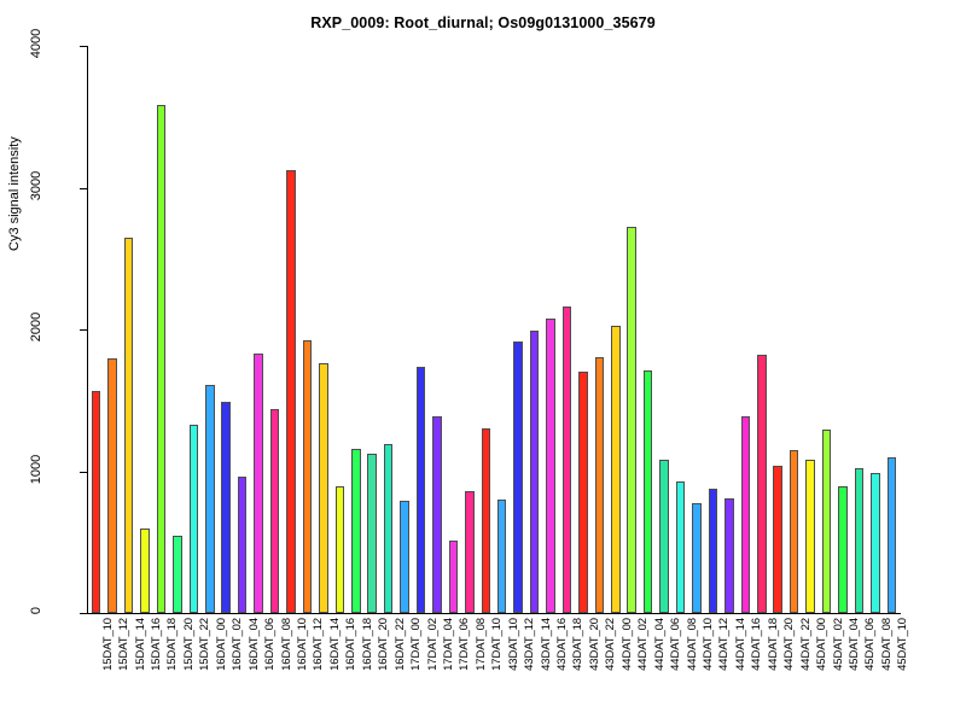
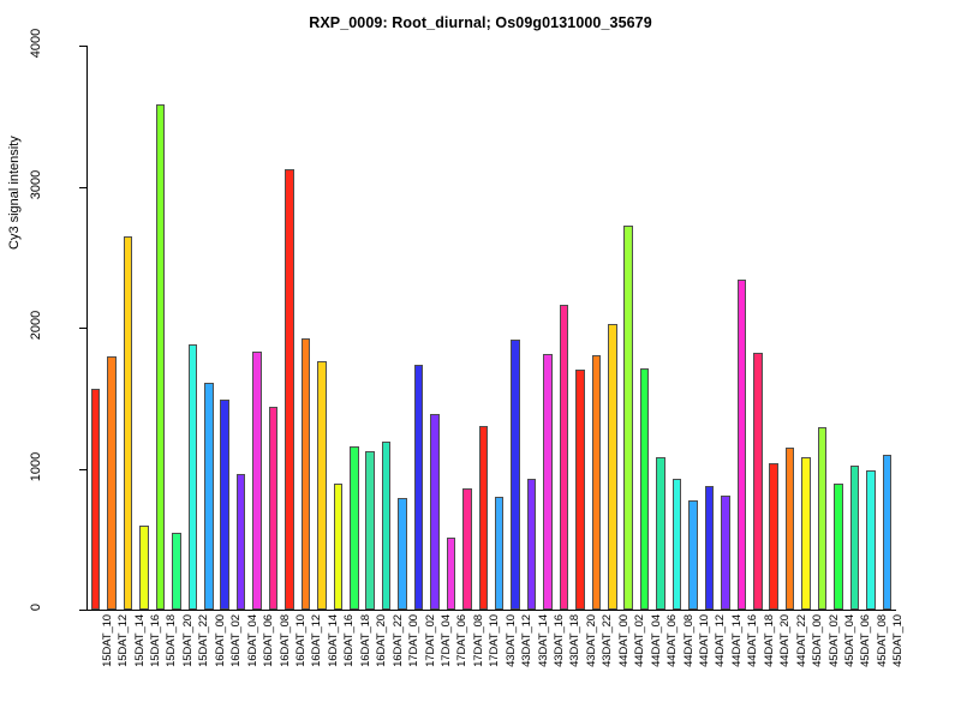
15DAT_22: 1330 -> 1880
43DAT_14: 1990 -> 930
43DAT_16: 2080 -> 1810
44DAT_16: 1390 -> 2340
